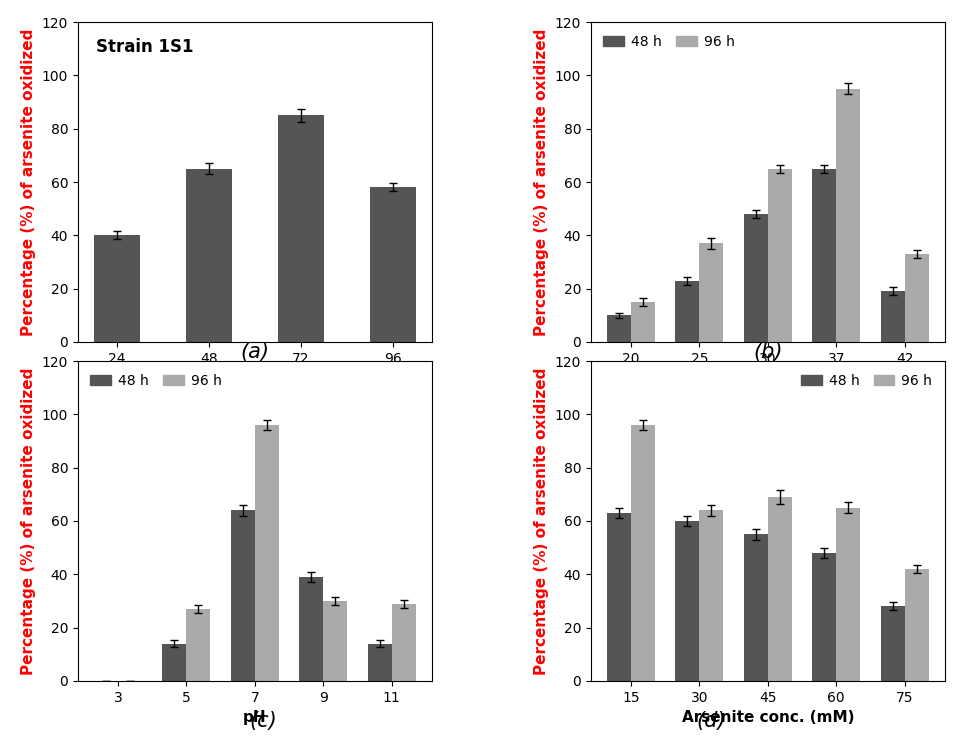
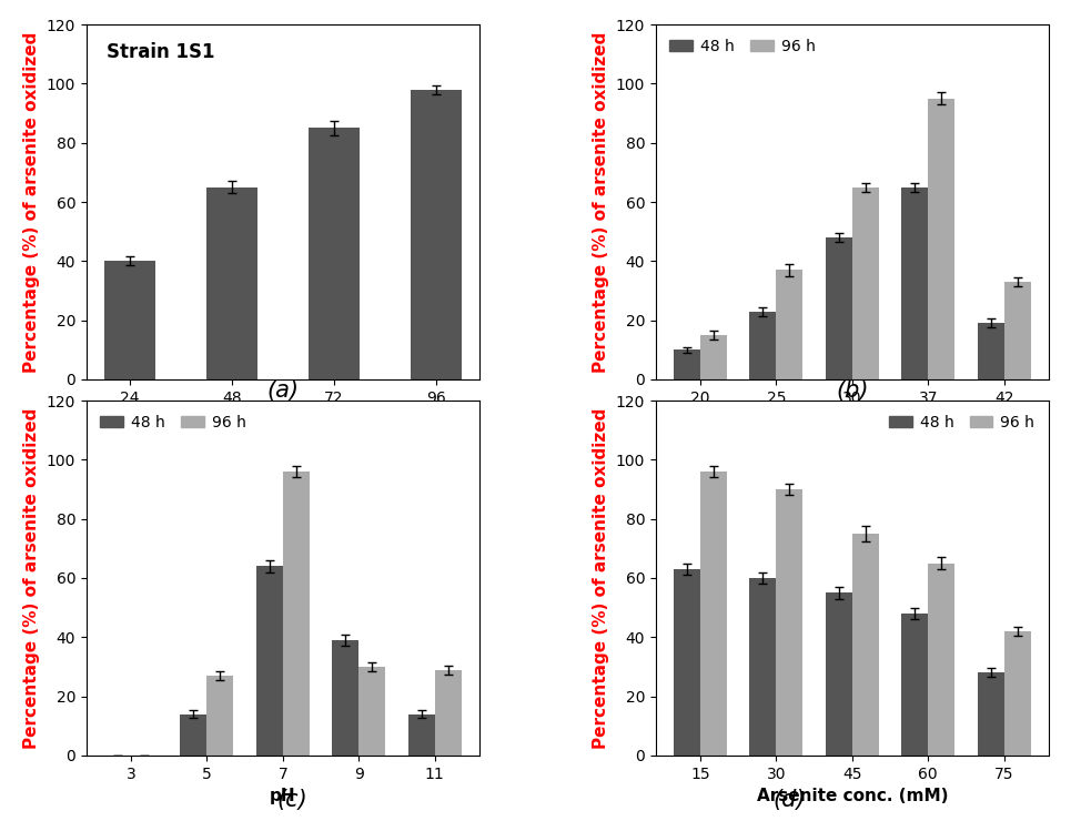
96: 58 -> 98
96 h/30: 64 -> 90
96 h/45: 69 -> 75
